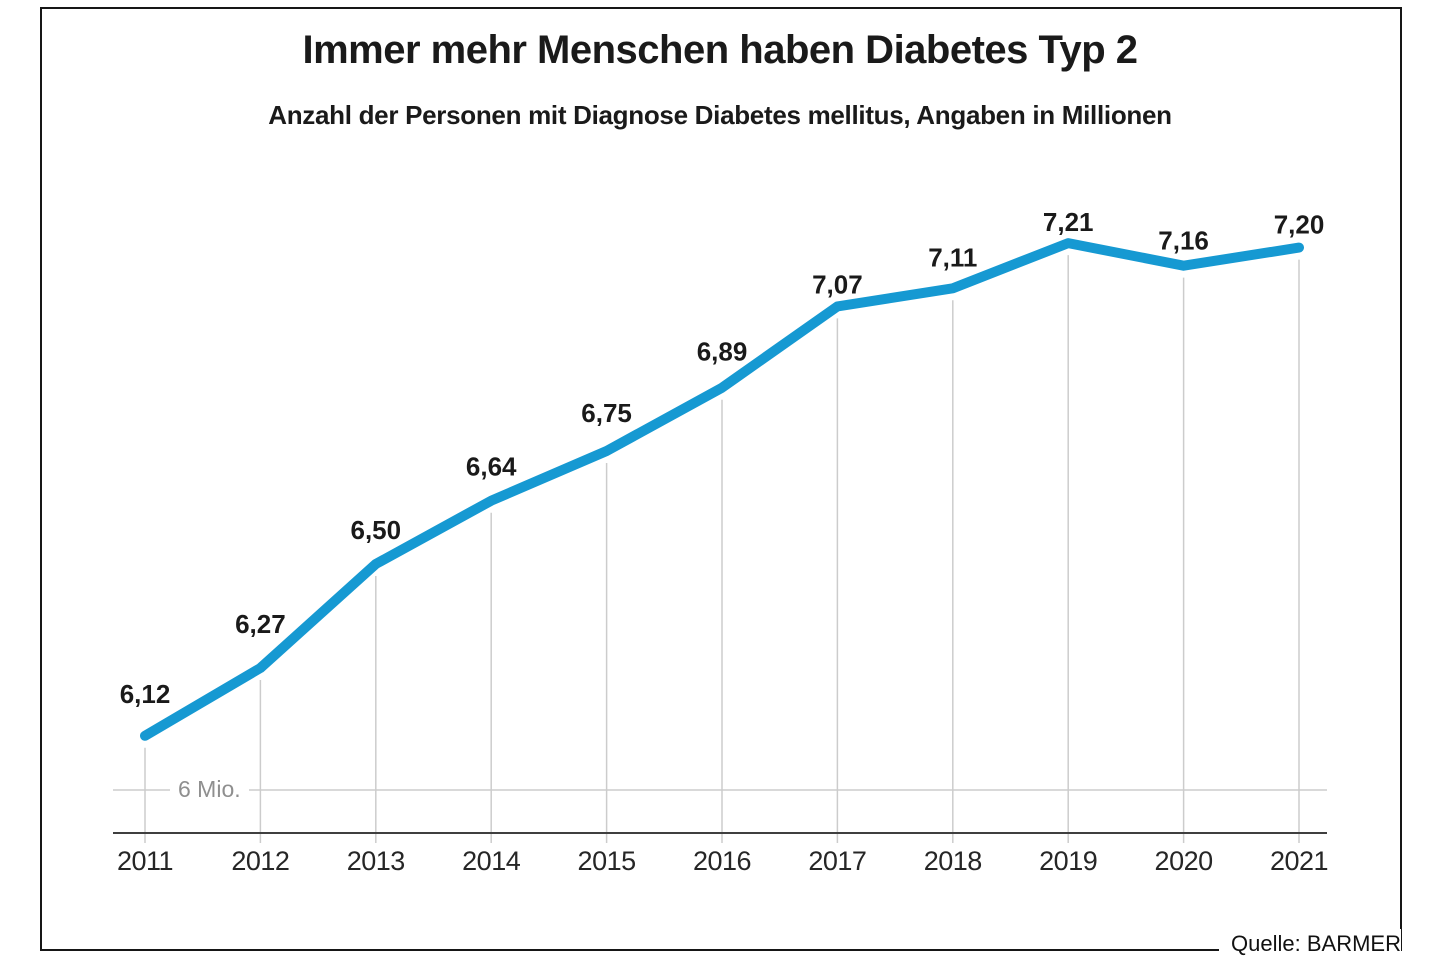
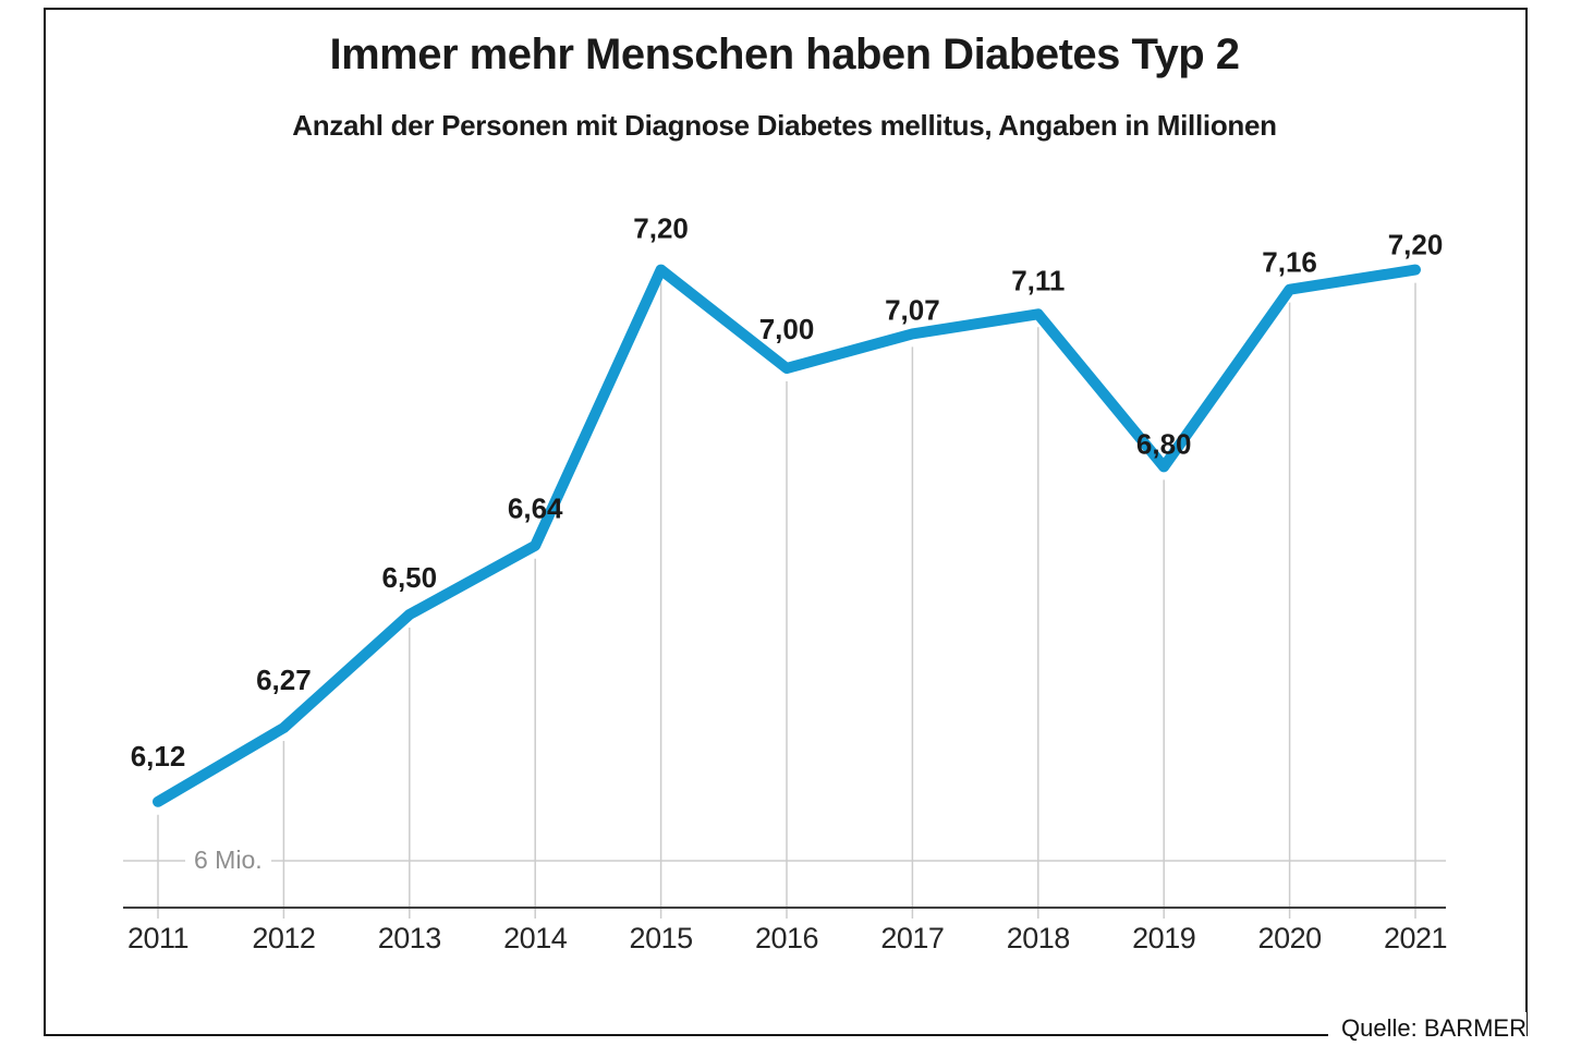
2015: 6,75 -> 7,20
2016: 6,89 -> 7,00
2019: 7,21 -> 6,80
